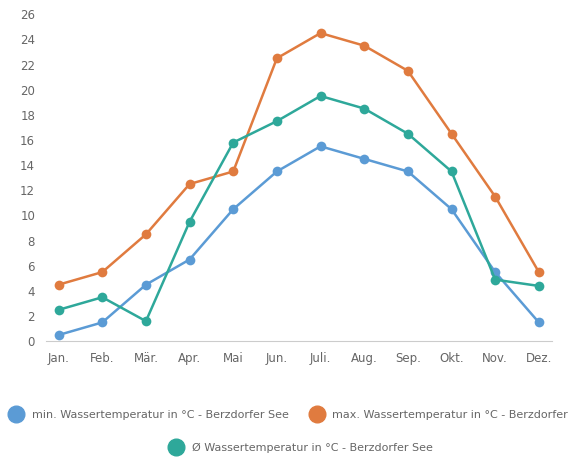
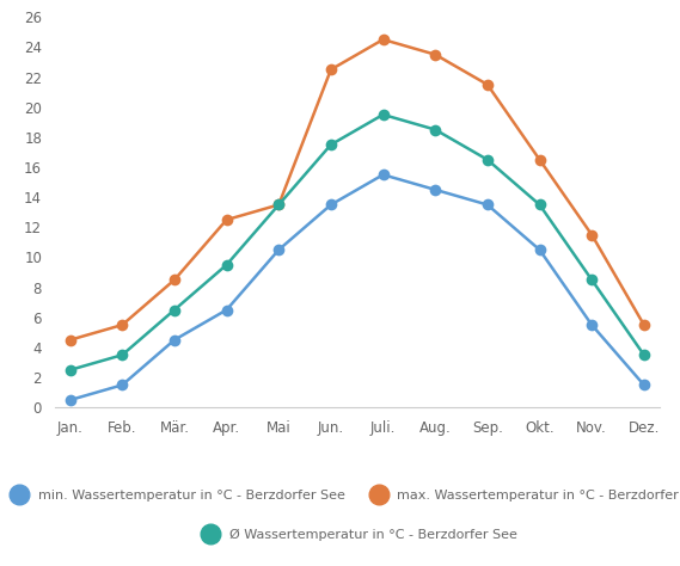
Ø Wassertemperatur in °C - Berzdorfer See/Mär.: 1.6 -> 6.5
Ø Wassertemperatur in °C - Berzdorfer See/Mai: 15.8 -> 13.5
Ø Wassertemperatur in °C - Berzdorfer See/Nov.: 4.9 -> 8.5
Ø Wassertemperatur in °C - Berzdorfer See/Dez.: 4.4 -> 3.5
